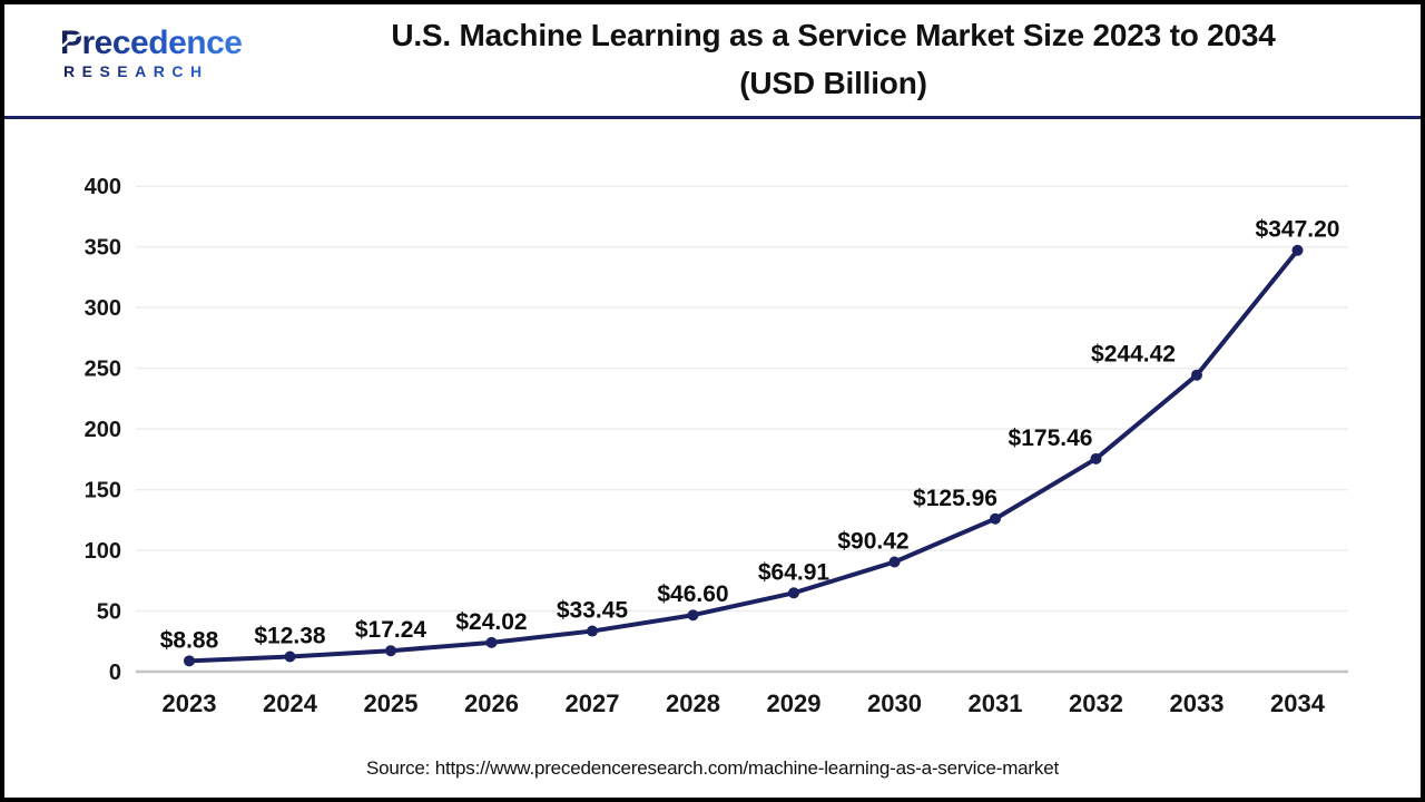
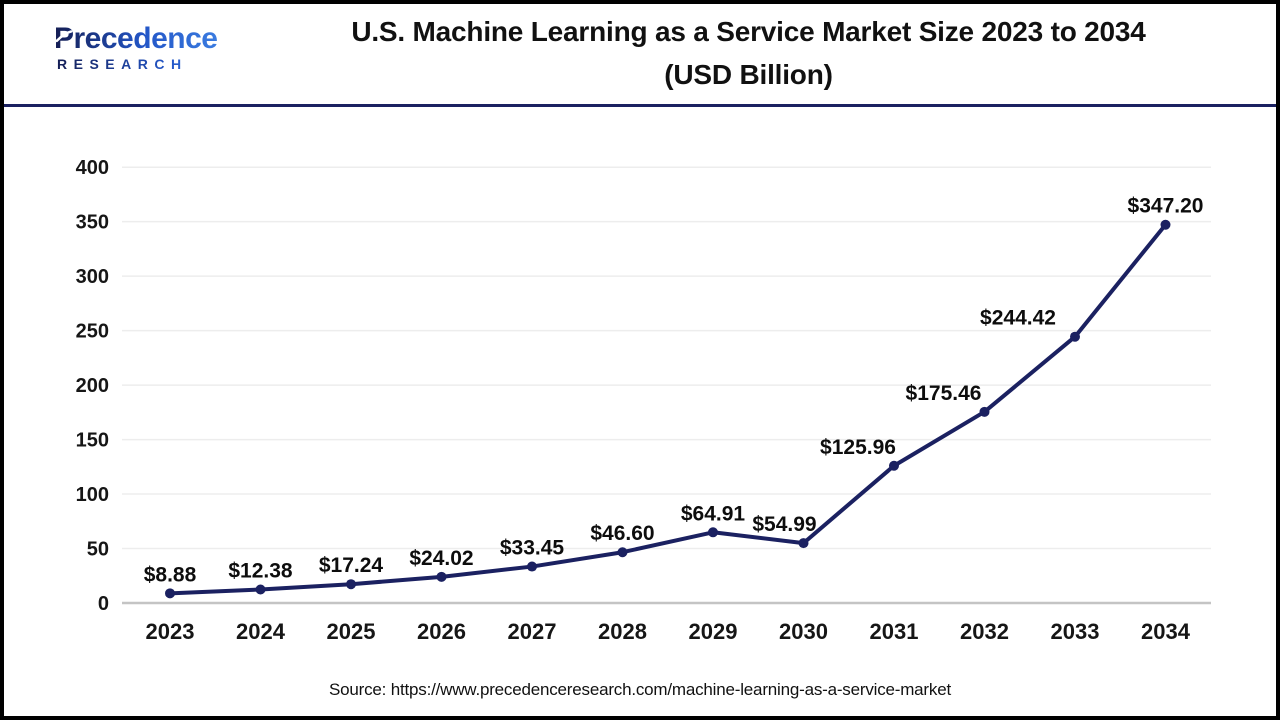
2030: $90.42 -> $54.99
